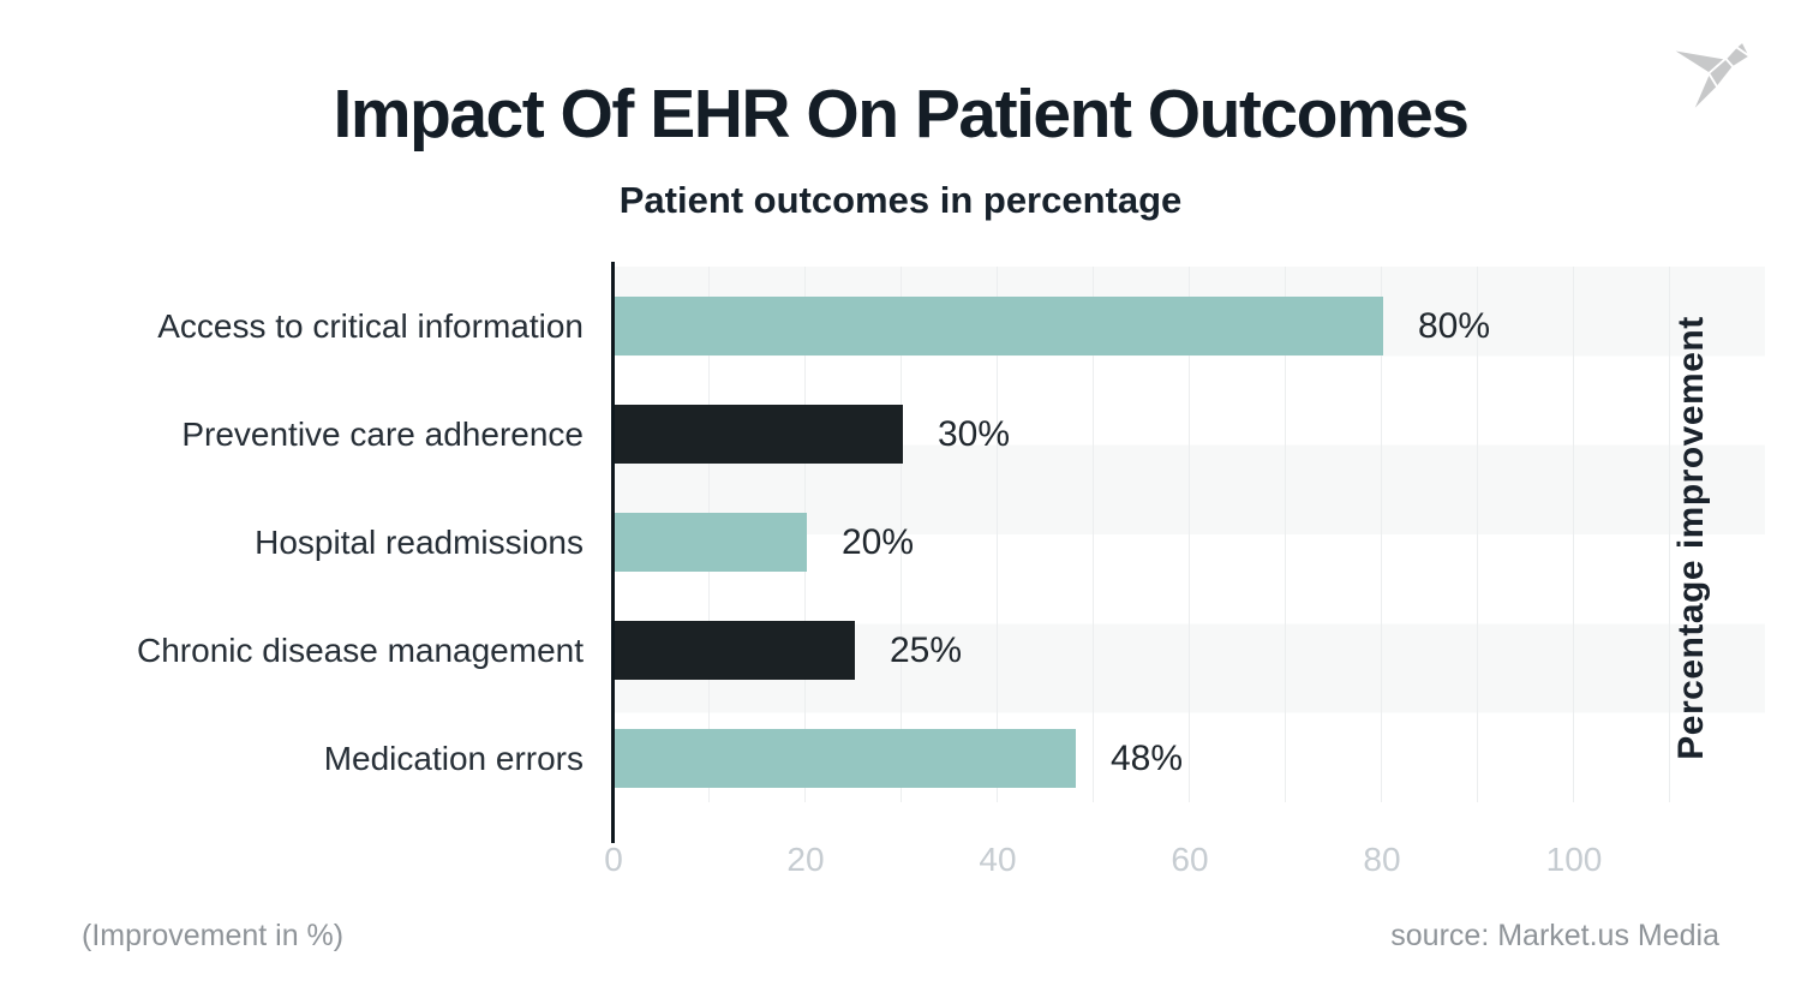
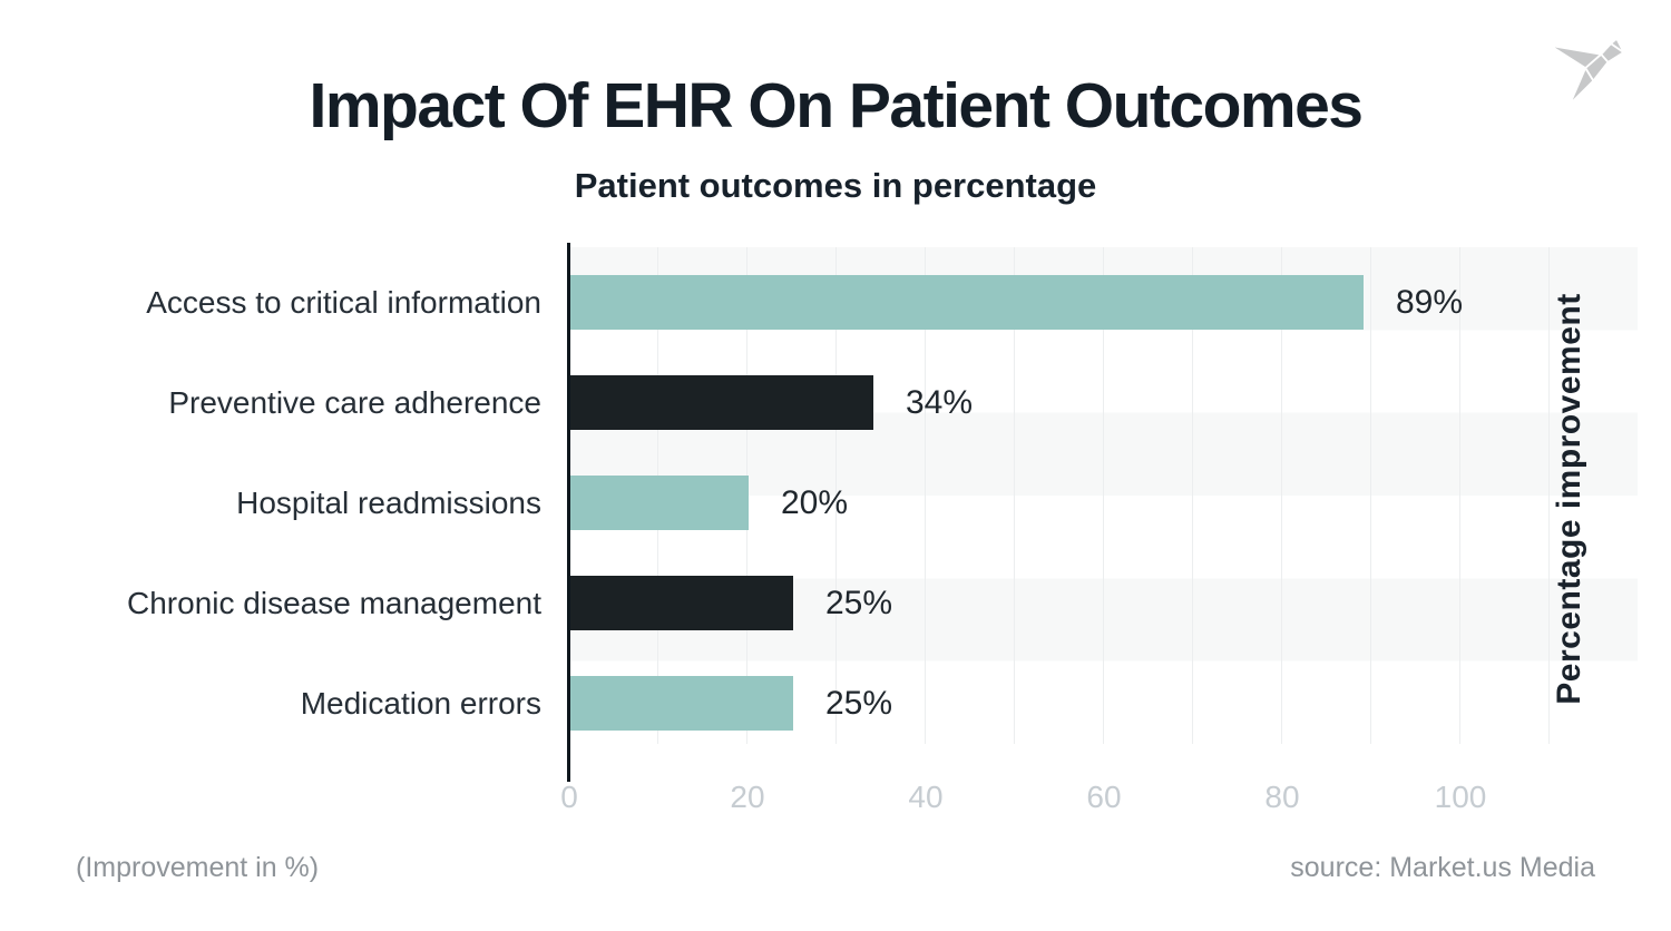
Access to critical information: 80% -> 89%
Preventive care adherence: 30% -> 34%
Medication errors: 48% -> 25%
